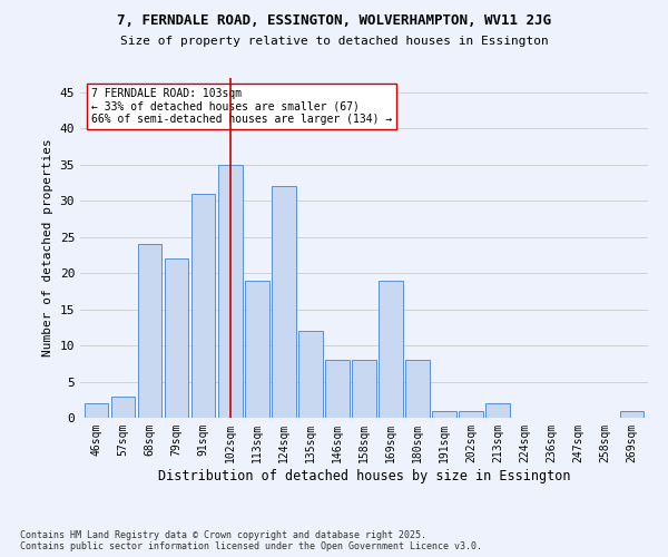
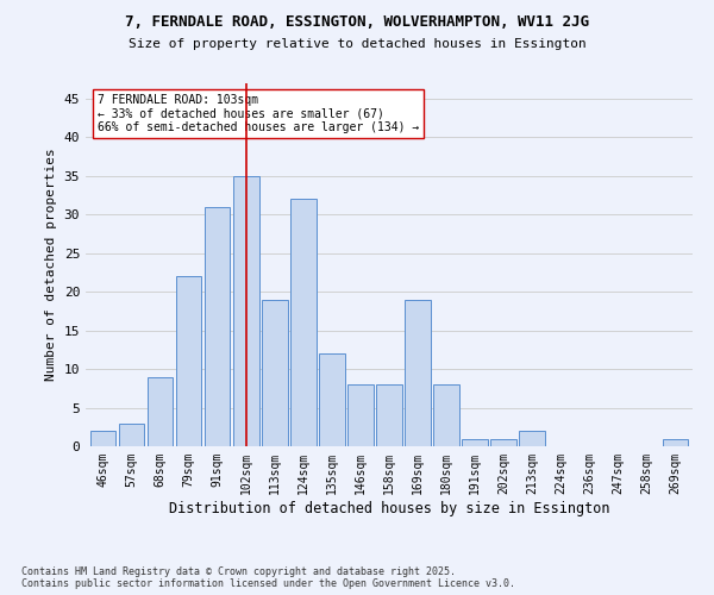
68sqm: 24 -> 9
